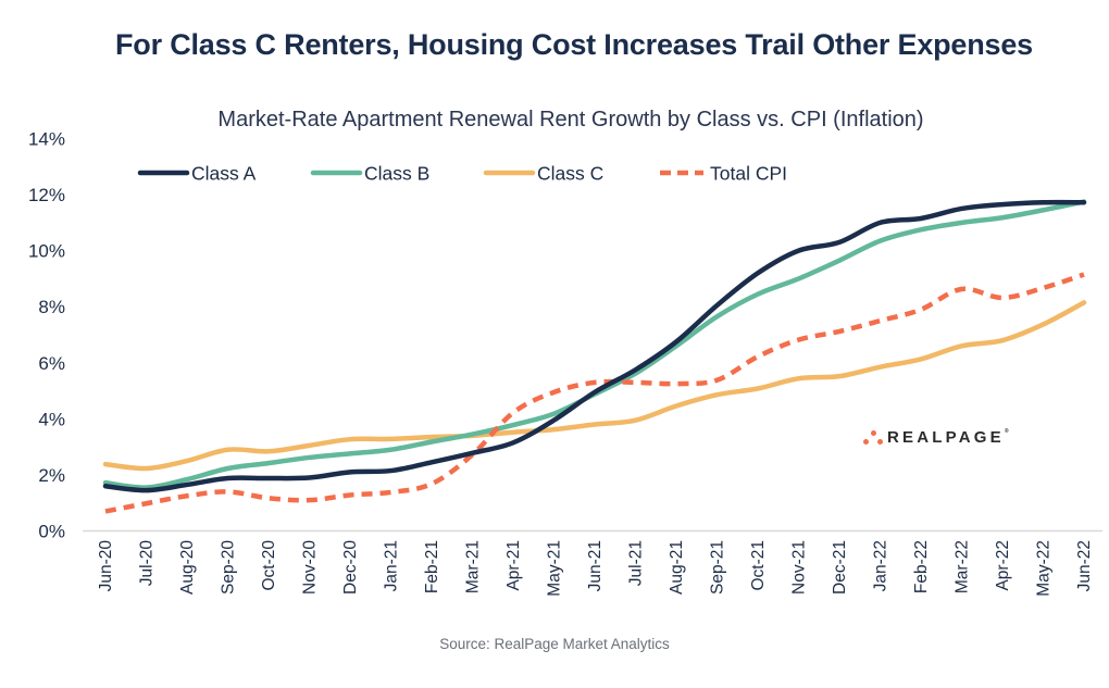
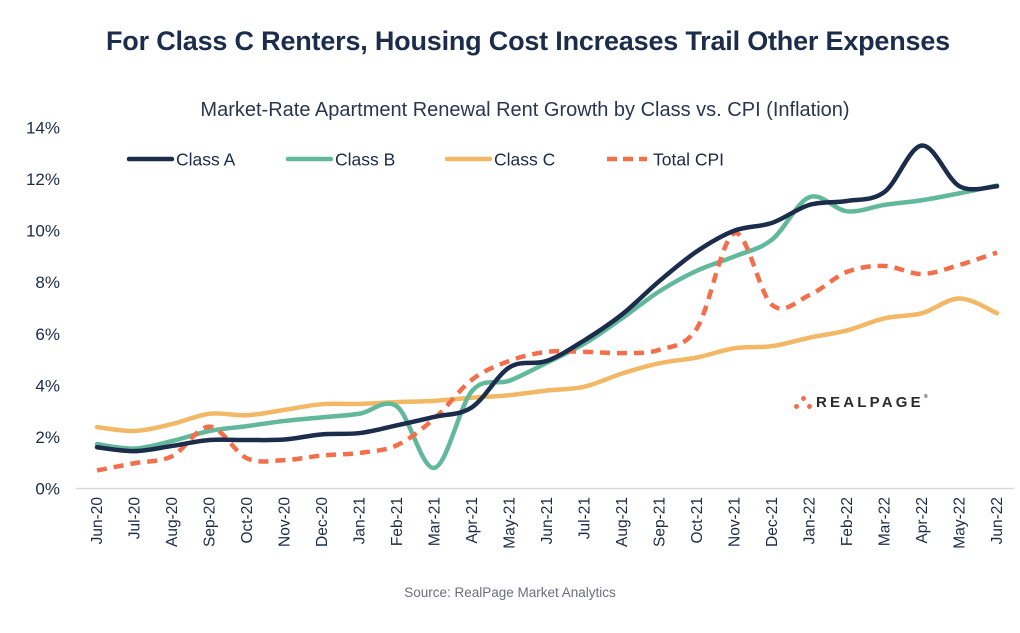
Total CPI/Sep-20: 1.4% -> 2.4%
Class B/Mar-21: 3.5% -> 0.8%
Class A/May-21: 4.0% -> 4.7%
Total CPI/Nov-21: 6.8% -> 9.9%
Class B/Jan-22: 10.3% -> 11.3%
Total CPI/Feb-22: 7.9% -> 8.4%
Class A/Apr-22: 11.7% -> 13.3%
Class C/Jun-22: 8.2% -> 6.8%
